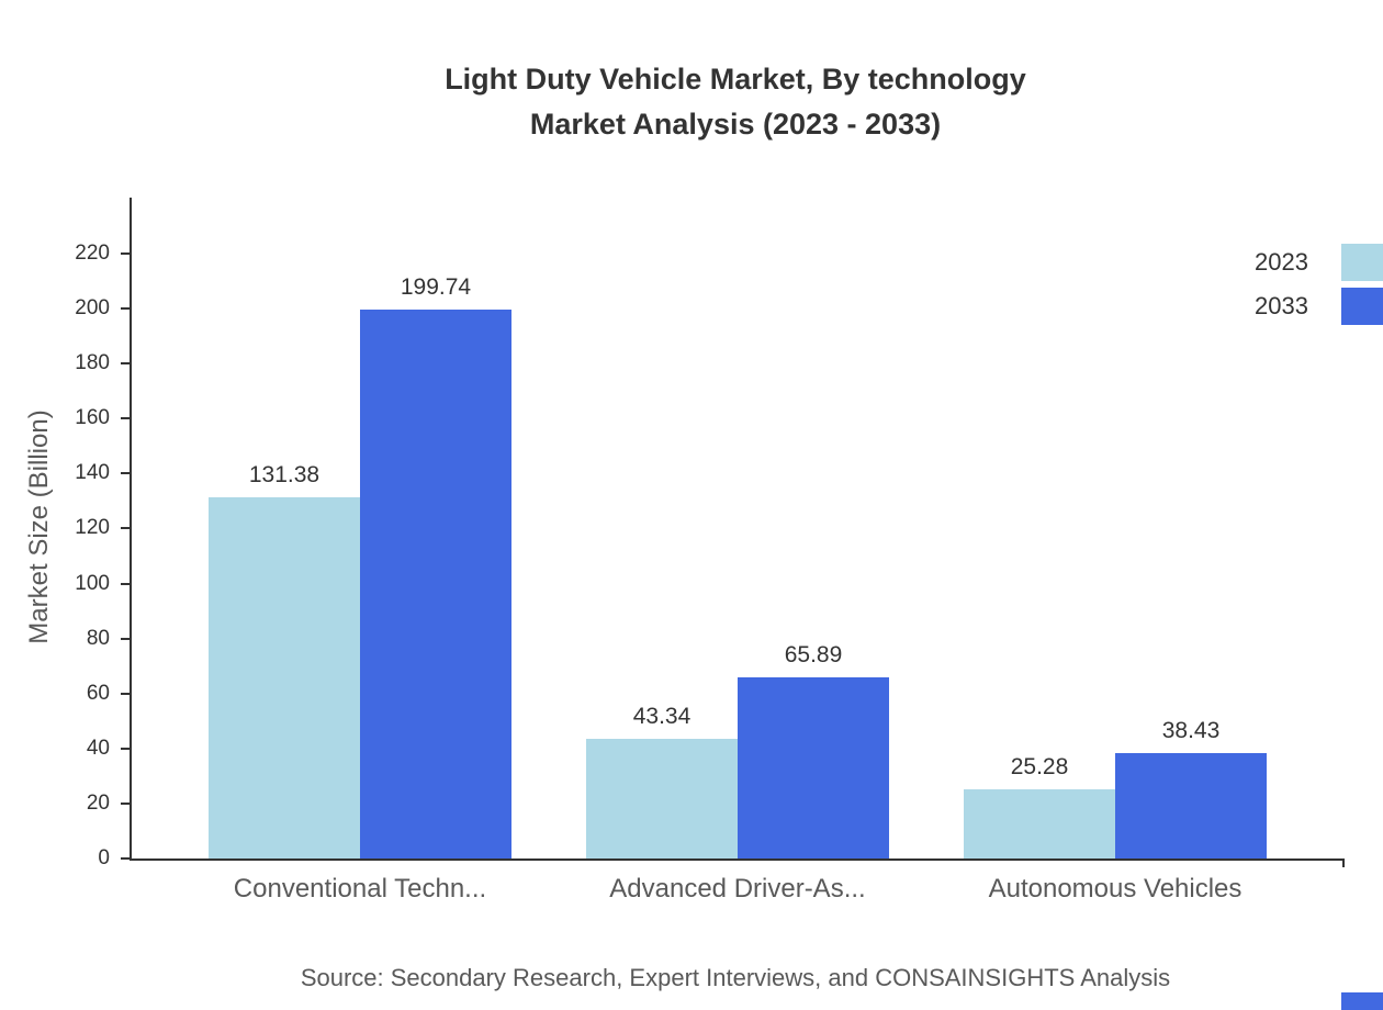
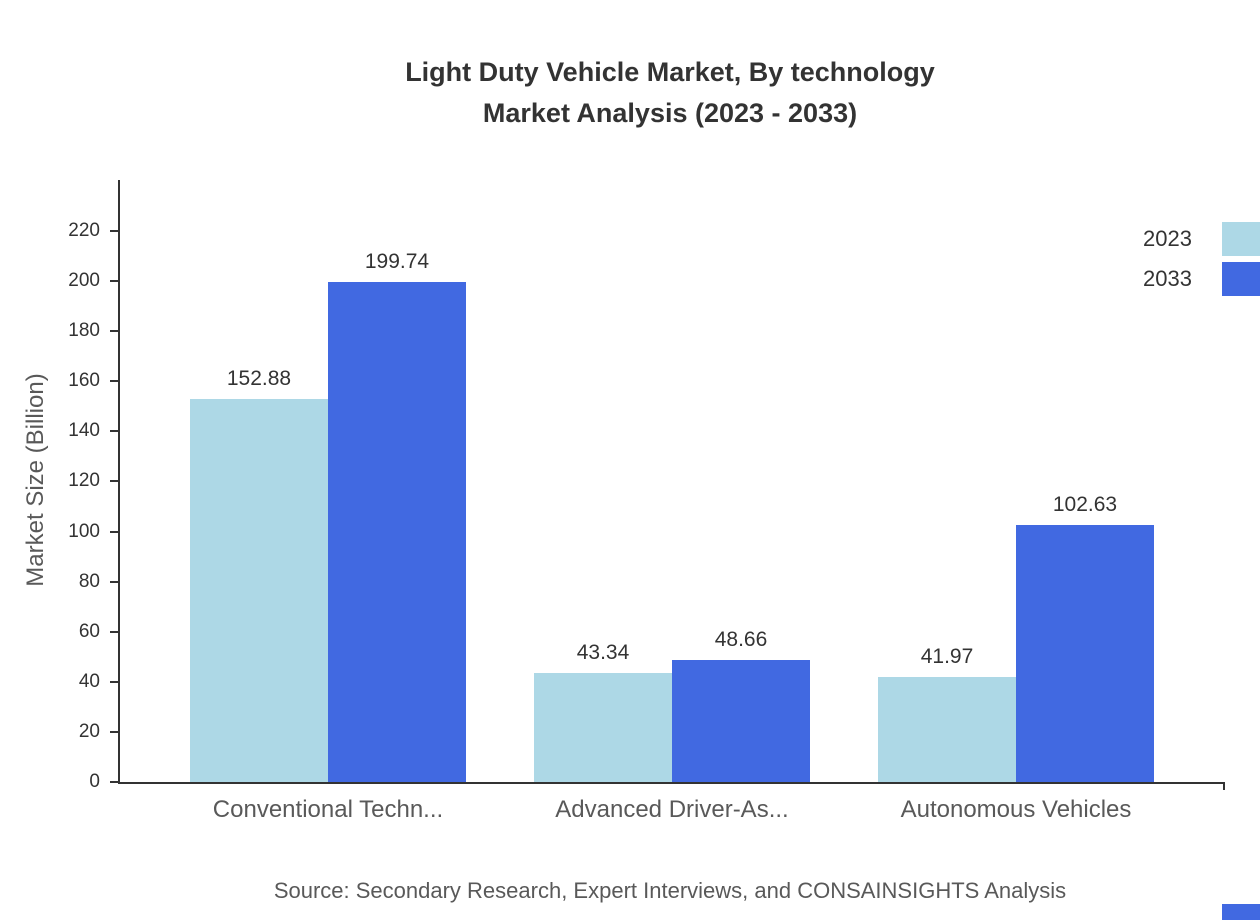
2023/Conventional Techn...: 131.38 -> 152.88
2033/Advanced Driver-As...: 65.89 -> 48.66
2023/Autonomous Vehicles: 25.28 -> 41.97
2033/Autonomous Vehicles: 38.43 -> 102.63
